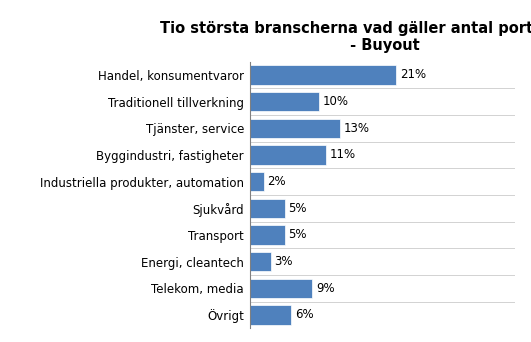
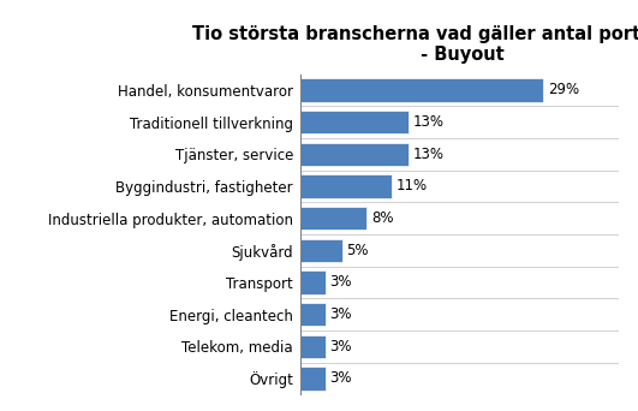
Handel, konsumentvaror: 21% -> 29%
Traditionell tillverkning: 10% -> 13%
Industriella produkter, automation: 2% -> 8%
Transport: 5% -> 3%
Telekom, media: 9% -> 3%
Övrigt: 6% -> 3%
